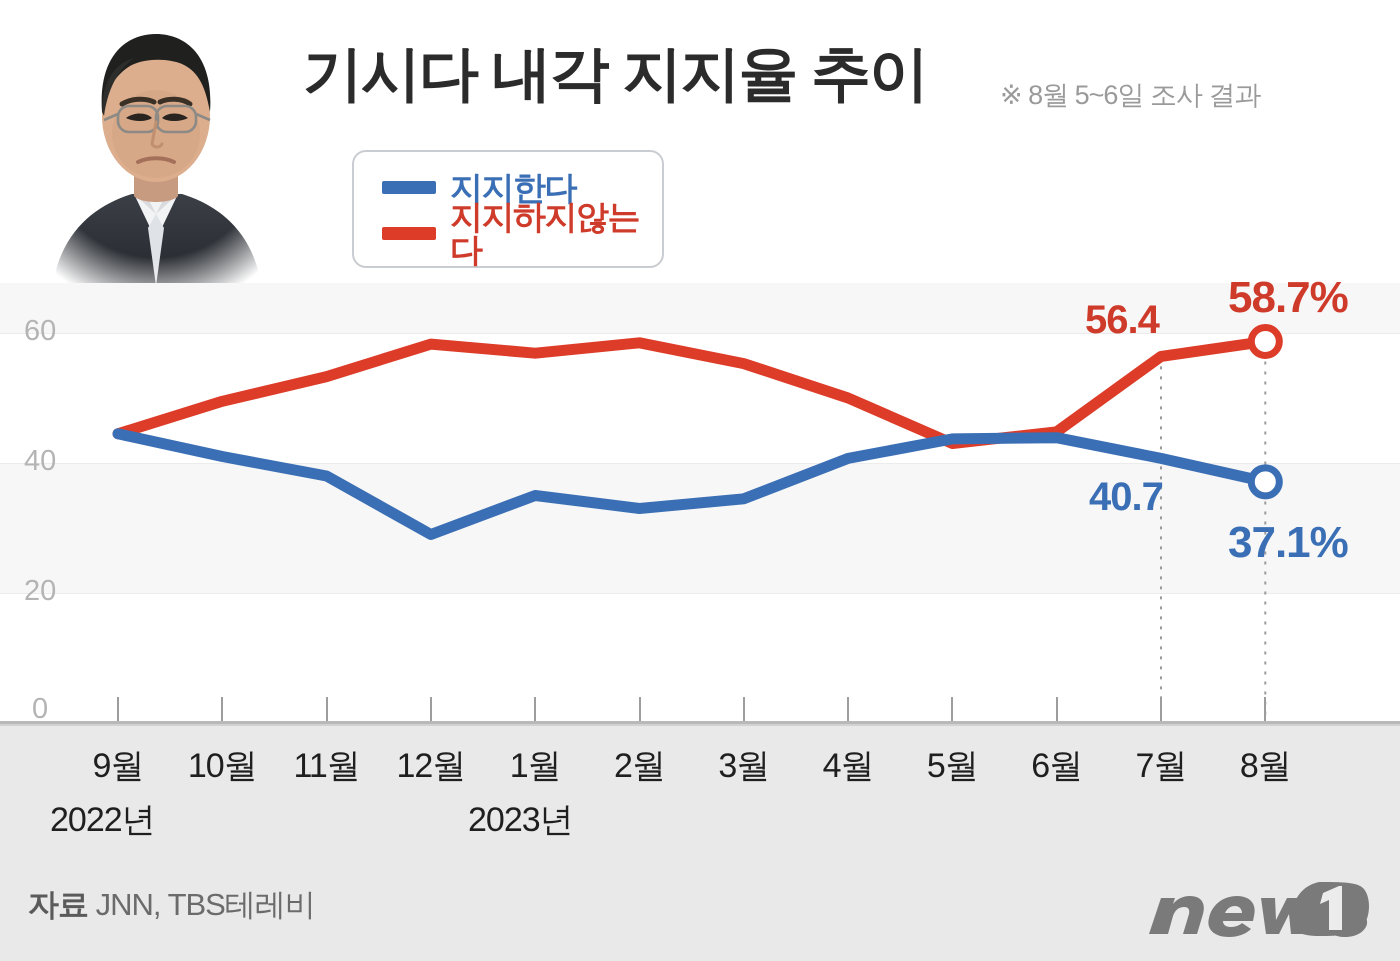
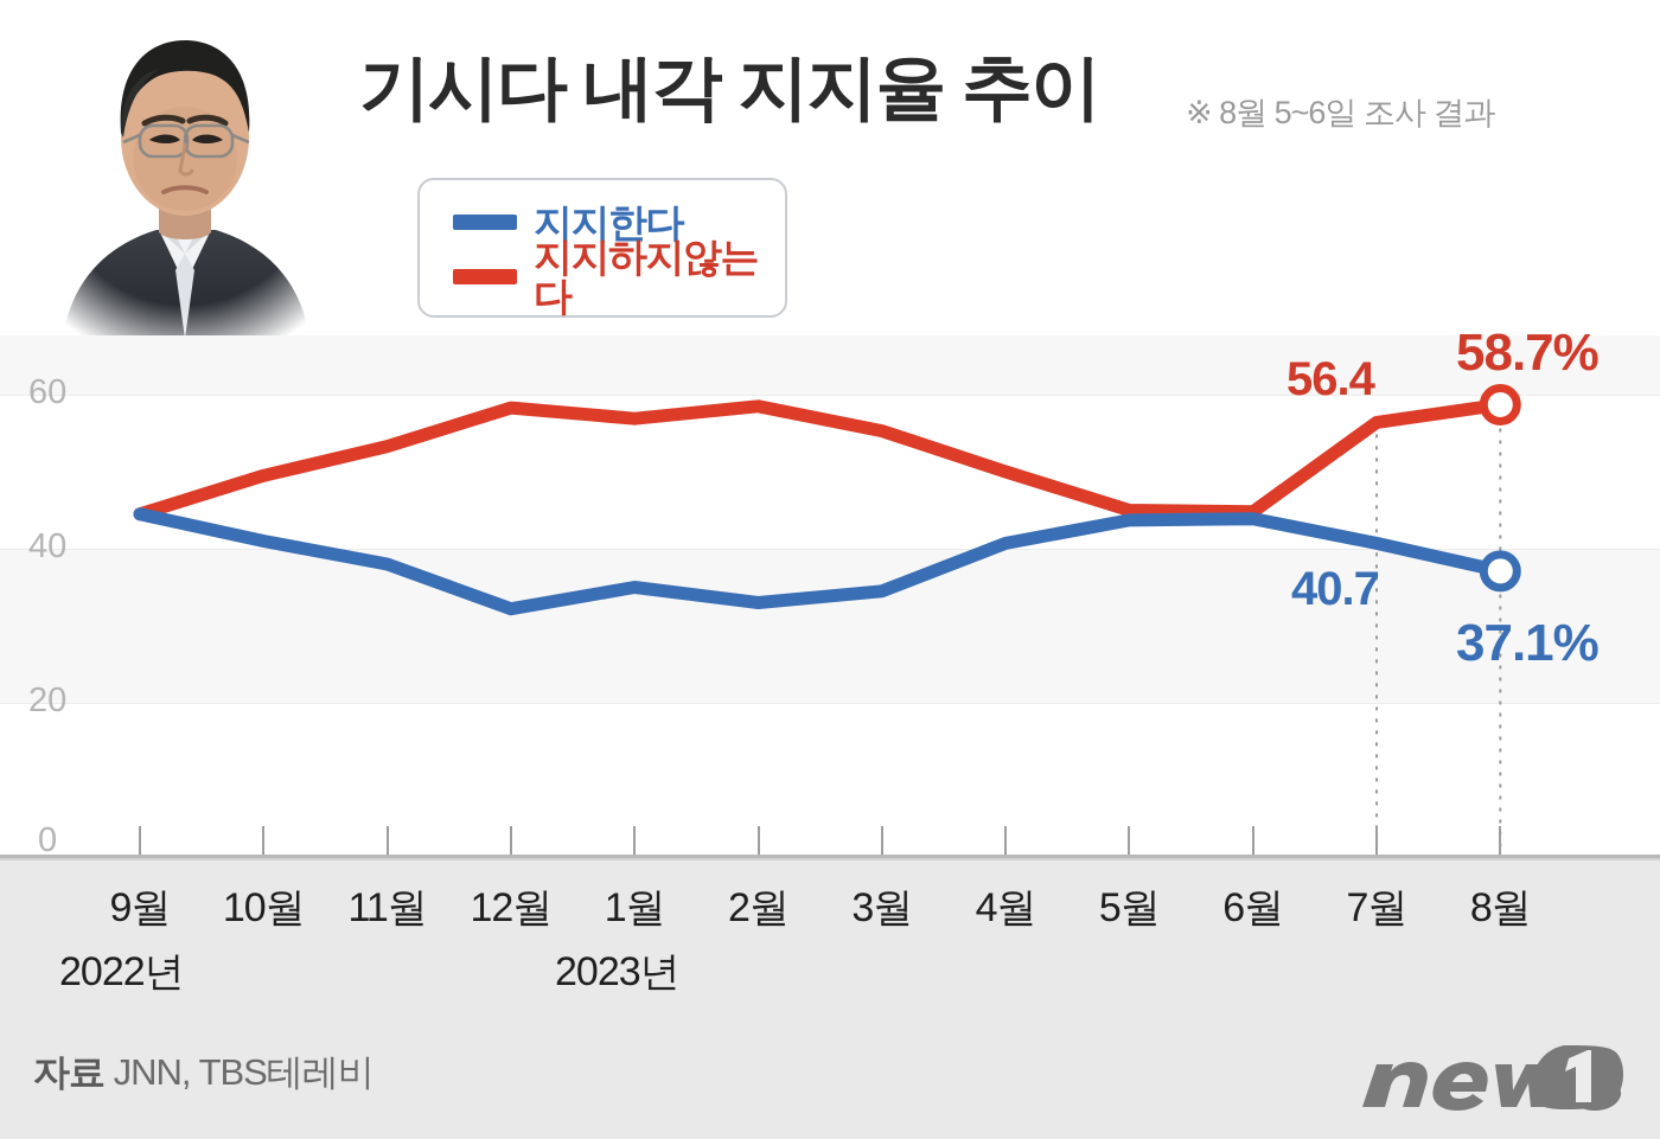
지지한다/12월: 29 -> 32
지지하지않는다/5월: 43 -> 45
